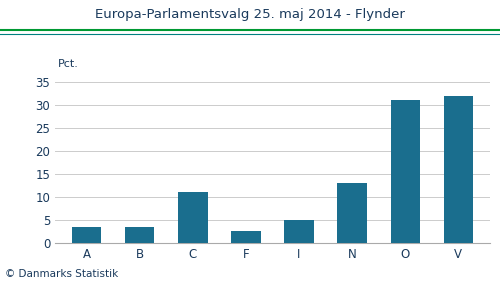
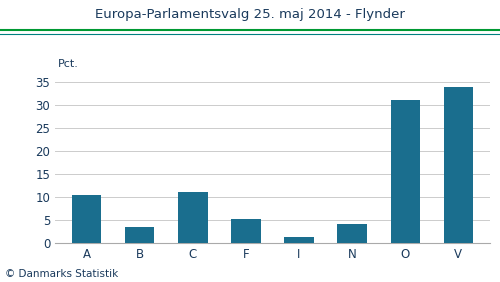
A: 3.5 -> 10.4
F: 2.5 -> 5.2
I: 5.0 -> 1.2
N: 13.0 -> 4.0
V: 32.0 -> 34.0
